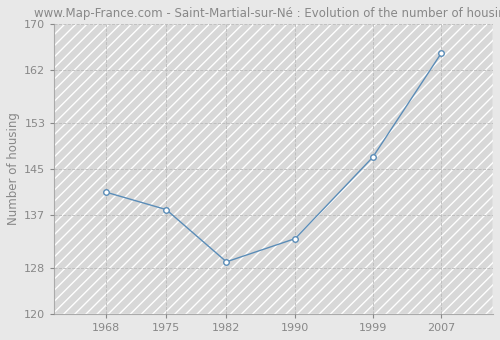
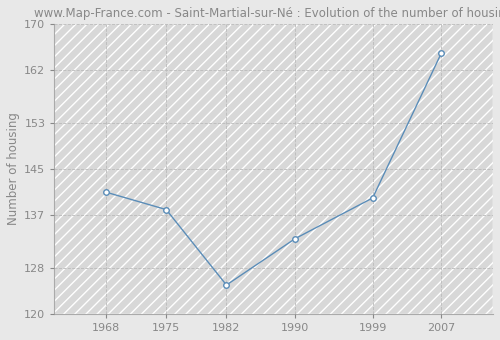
1982: 129 -> 125
1999: 147 -> 140
